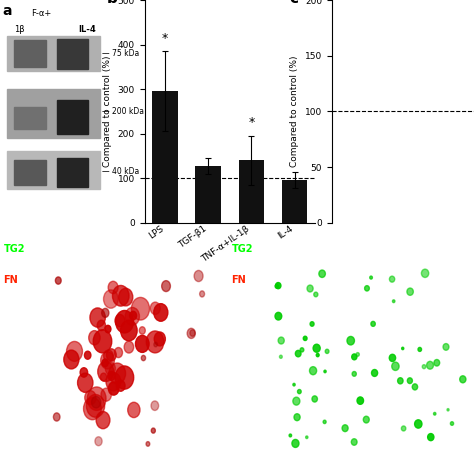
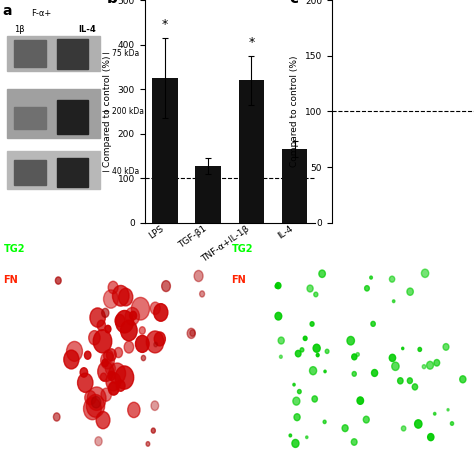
LPS: 295 -> 325
TNF-α+IL-1β: 140 -> 320
IL-4: 95 -> 165
